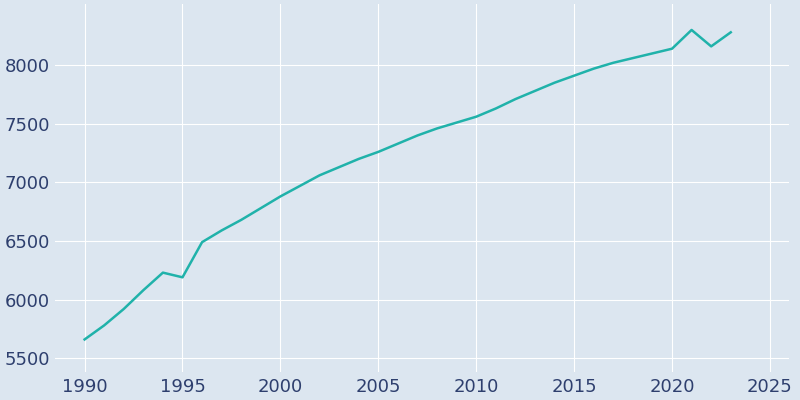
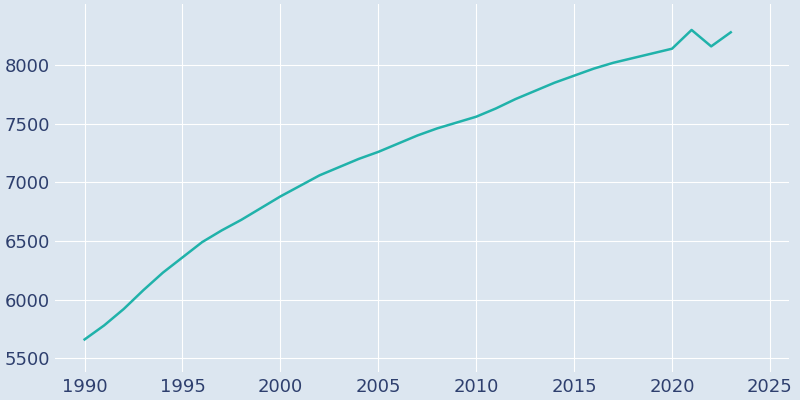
1995: 6190 -> 6360
